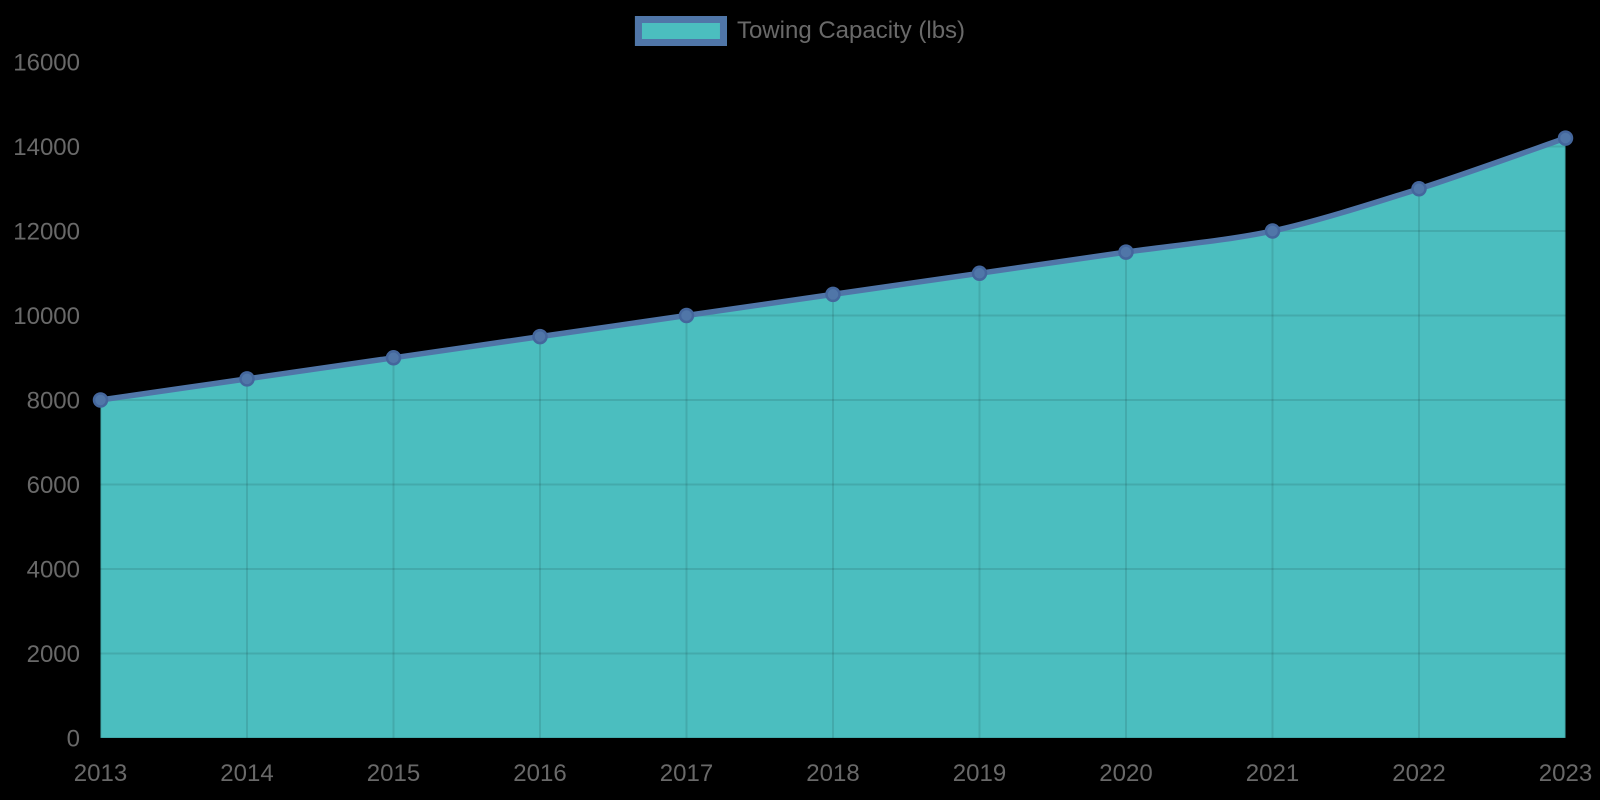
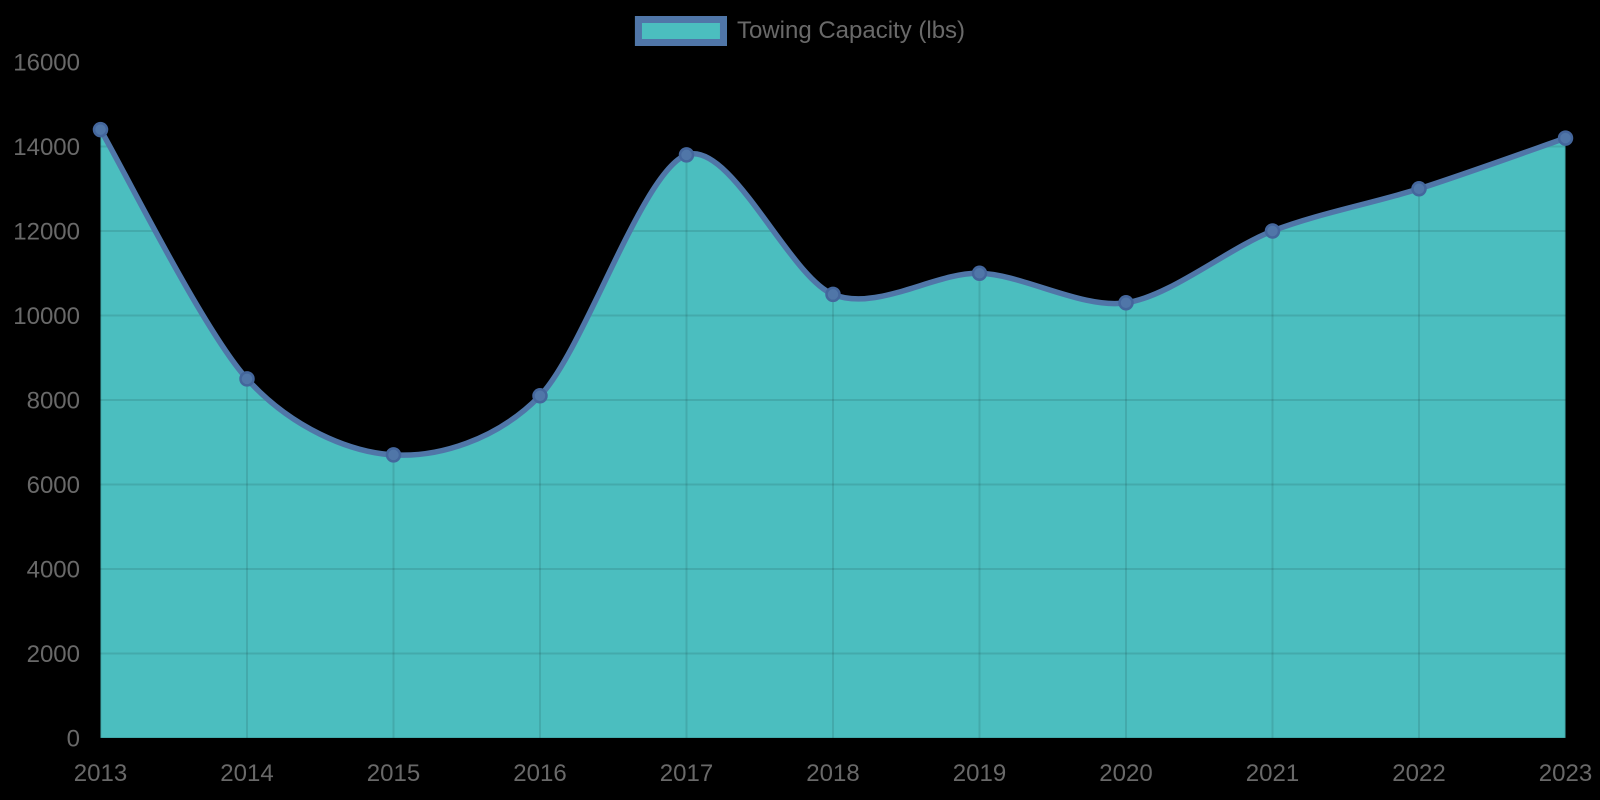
2013: 8000 -> 14400
2015: 9000 -> 6700
2016: 9500 -> 8100
2017: 10000 -> 13800
2020: 11500 -> 10300
